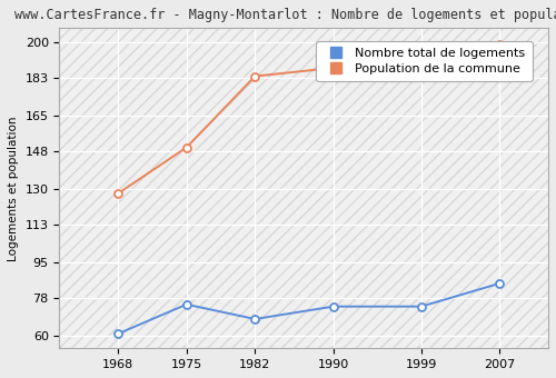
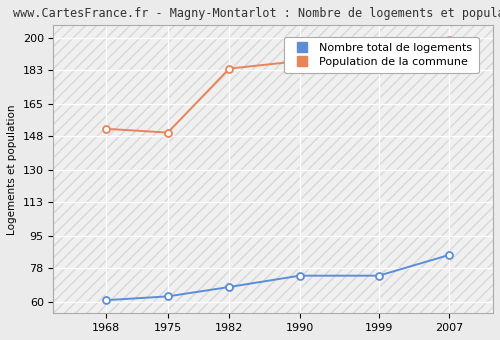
Population de la commune/1968: 128 -> 152
Nombre total de logements/1975: 75 -> 63
